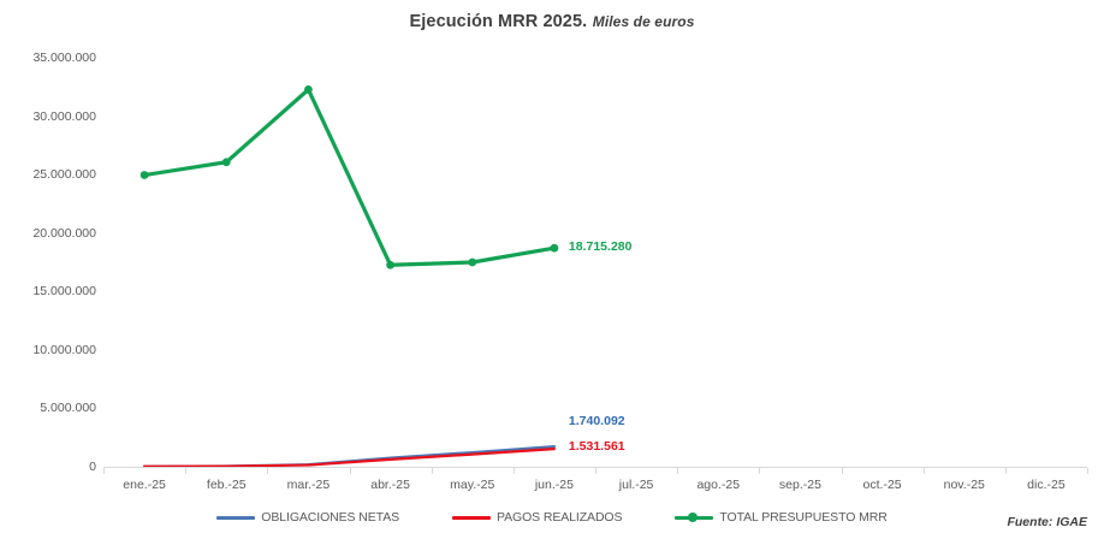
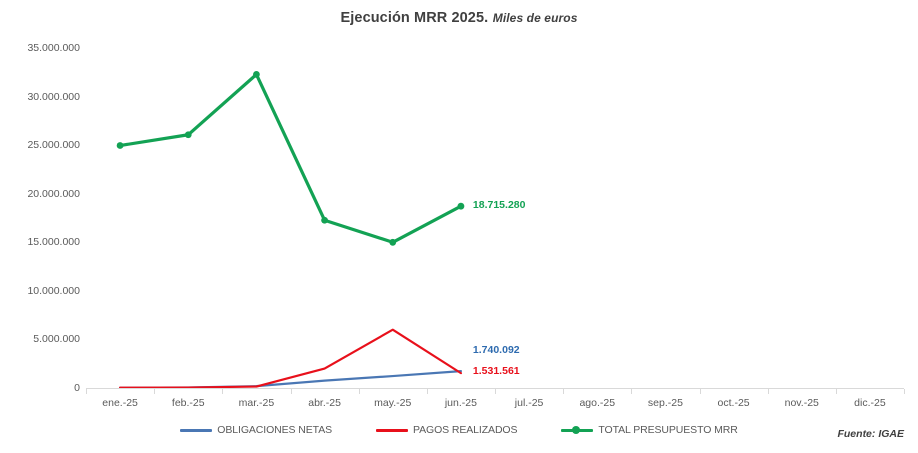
PAGOS REALIZADOS/abr.-25: 1000000 -> 2000000
PAGOS REALIZADOS/may.-25: 1000000 -> 6000000
TOTAL PRESUPUESTO MRR/may.-25: 18000000 -> 15000000
